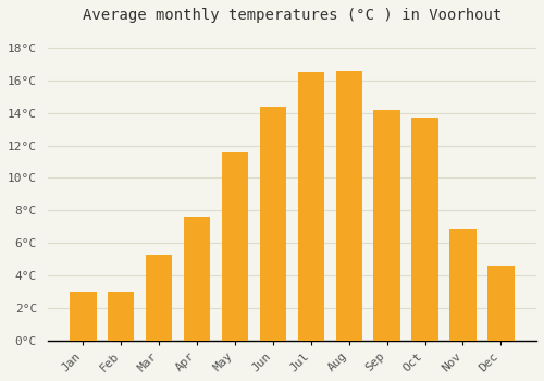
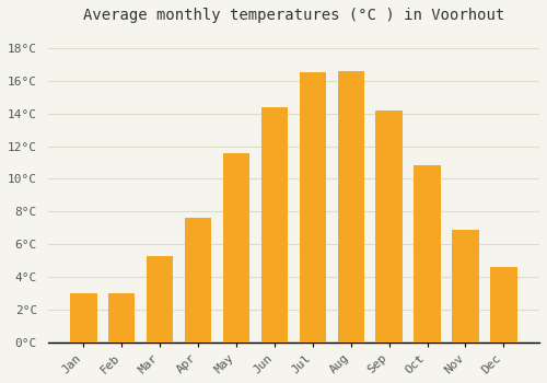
Oct: 13.7°C -> 10.8°C
